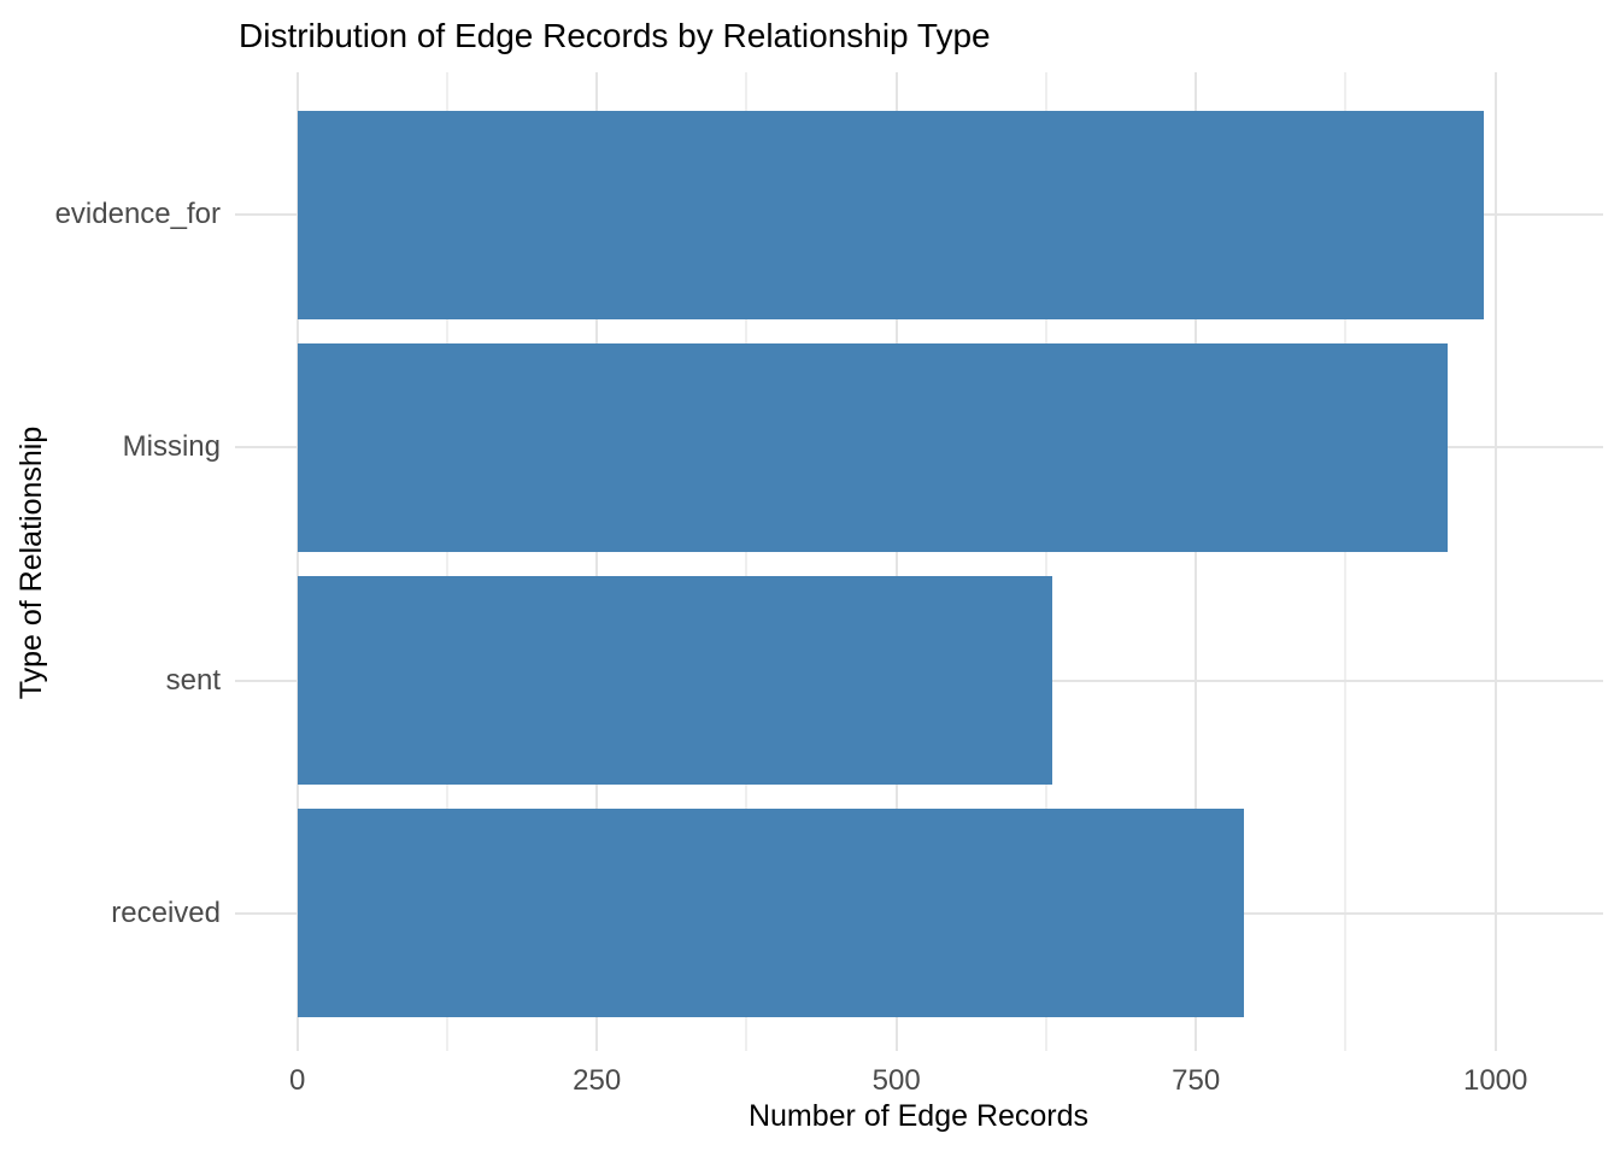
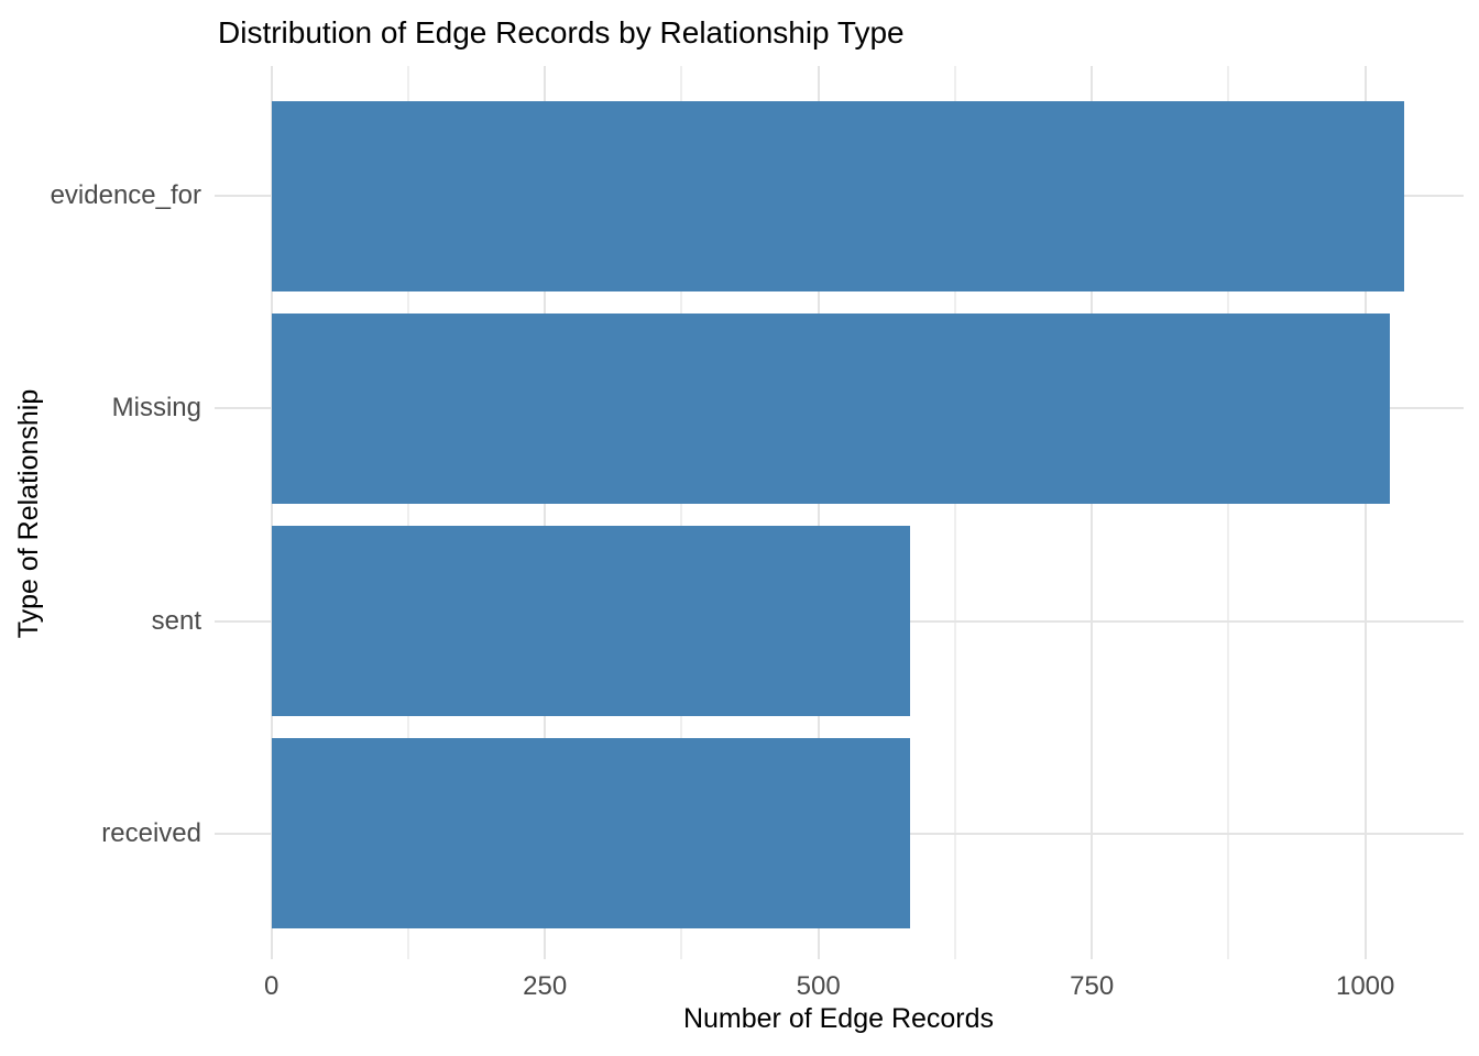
evidence_for: 990 -> 1040
Missing: 960 -> 1020
sent: 630 -> 580
received: 790 -> 580
